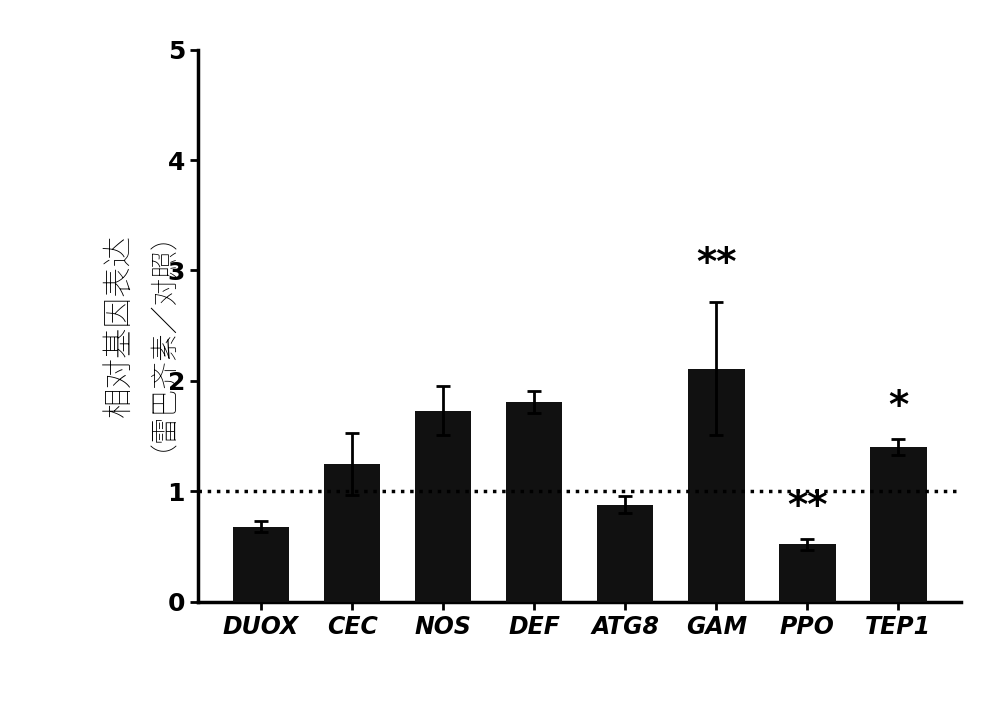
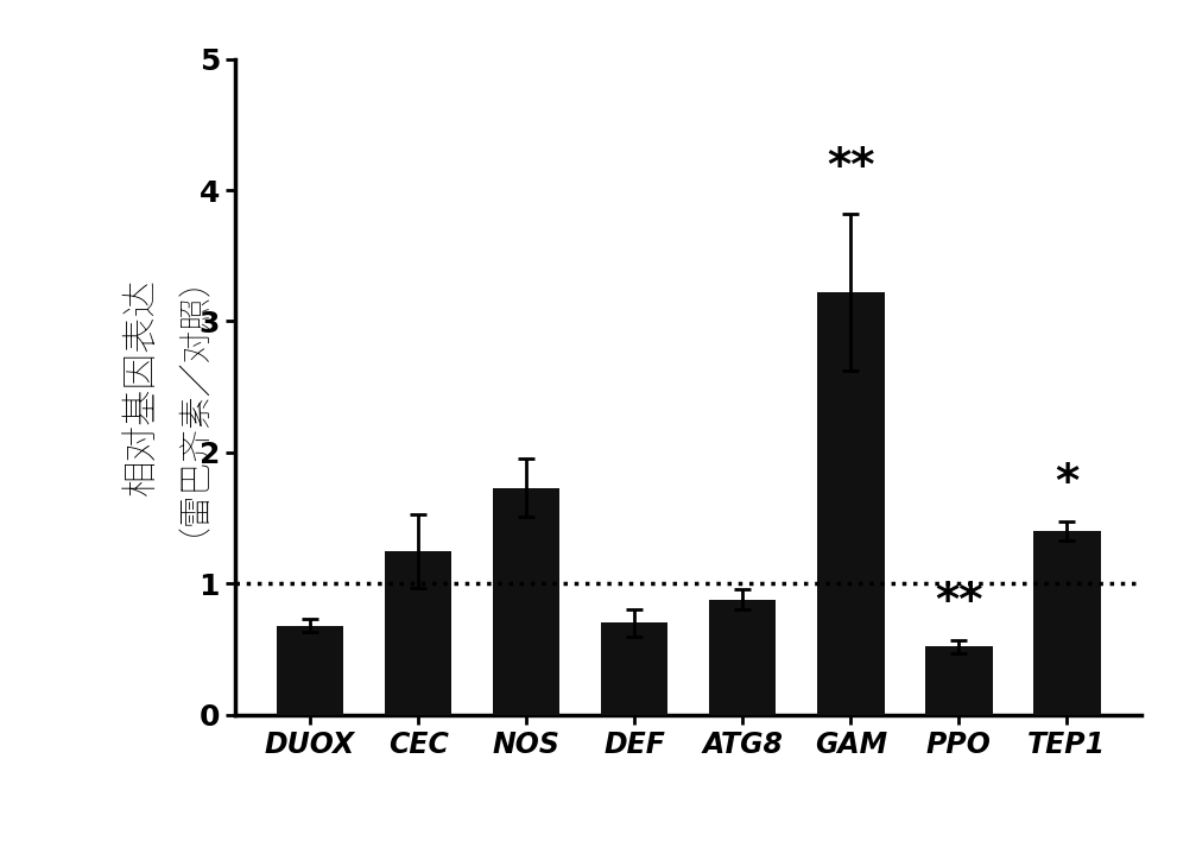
DEF: 1.81 -> 0.70
GAM: 2.11 -> 3.22
